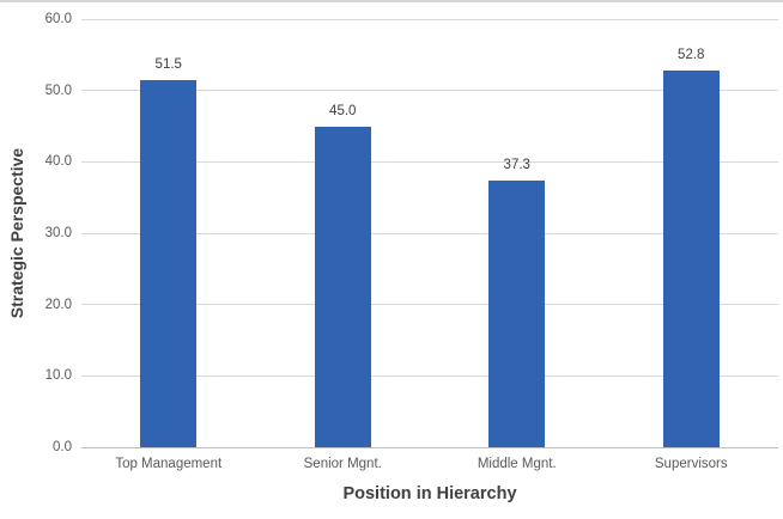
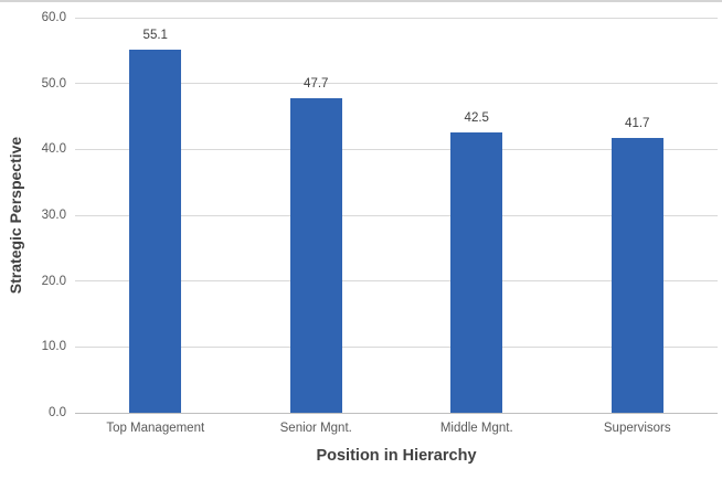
Top Management: 51.5 -> 55.1
Senior Mgnt.: 45.0 -> 47.7
Middle Mgnt.: 37.3 -> 42.5
Supervisors: 52.8 -> 41.7
